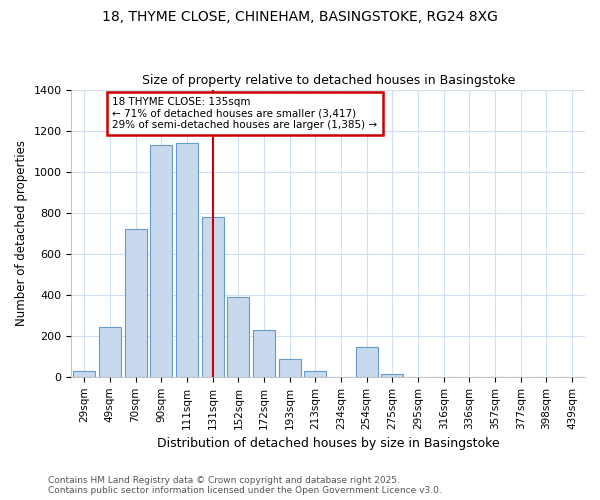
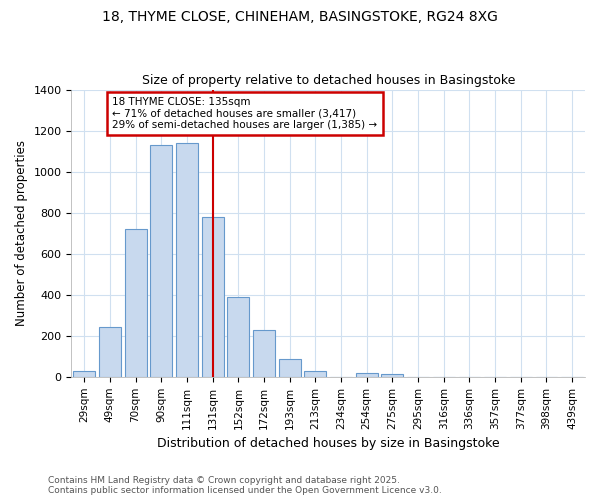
254sqm: 145 -> 20
